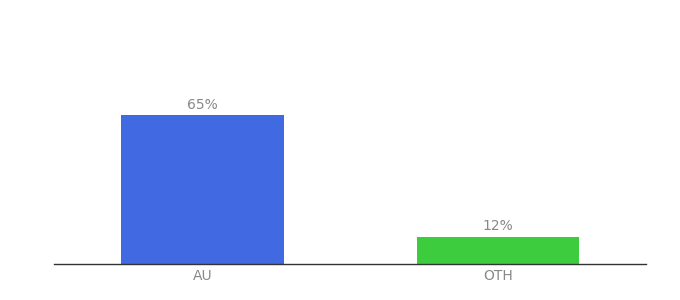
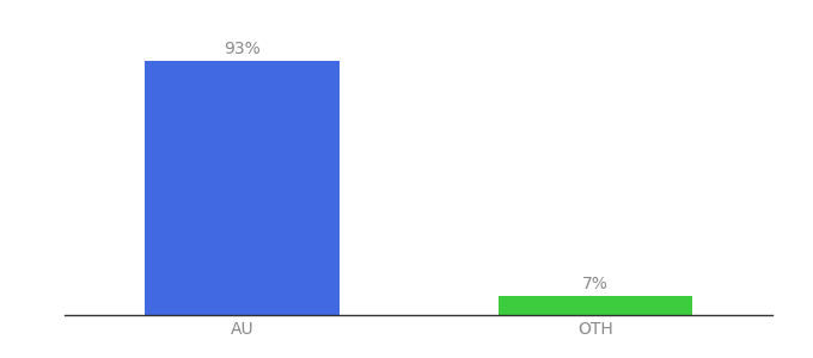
AU: 65% -> 93%
OTH: 12% -> 7%
